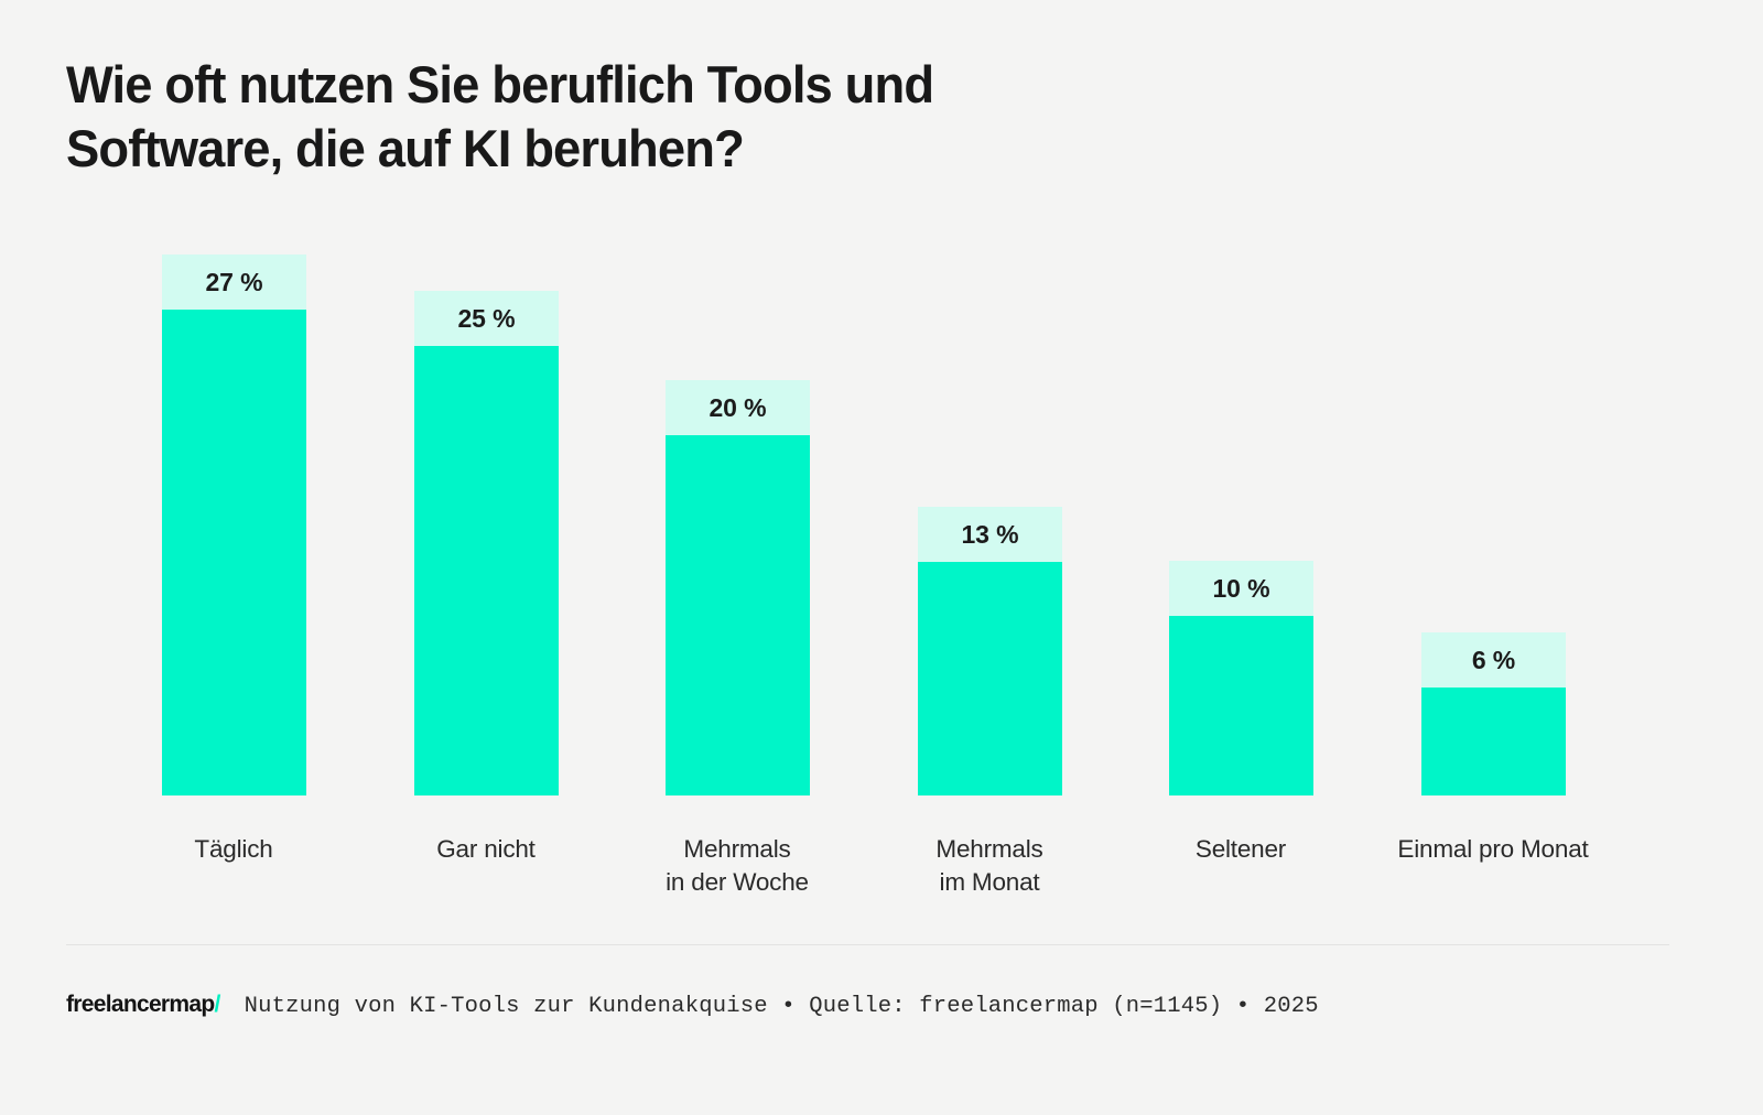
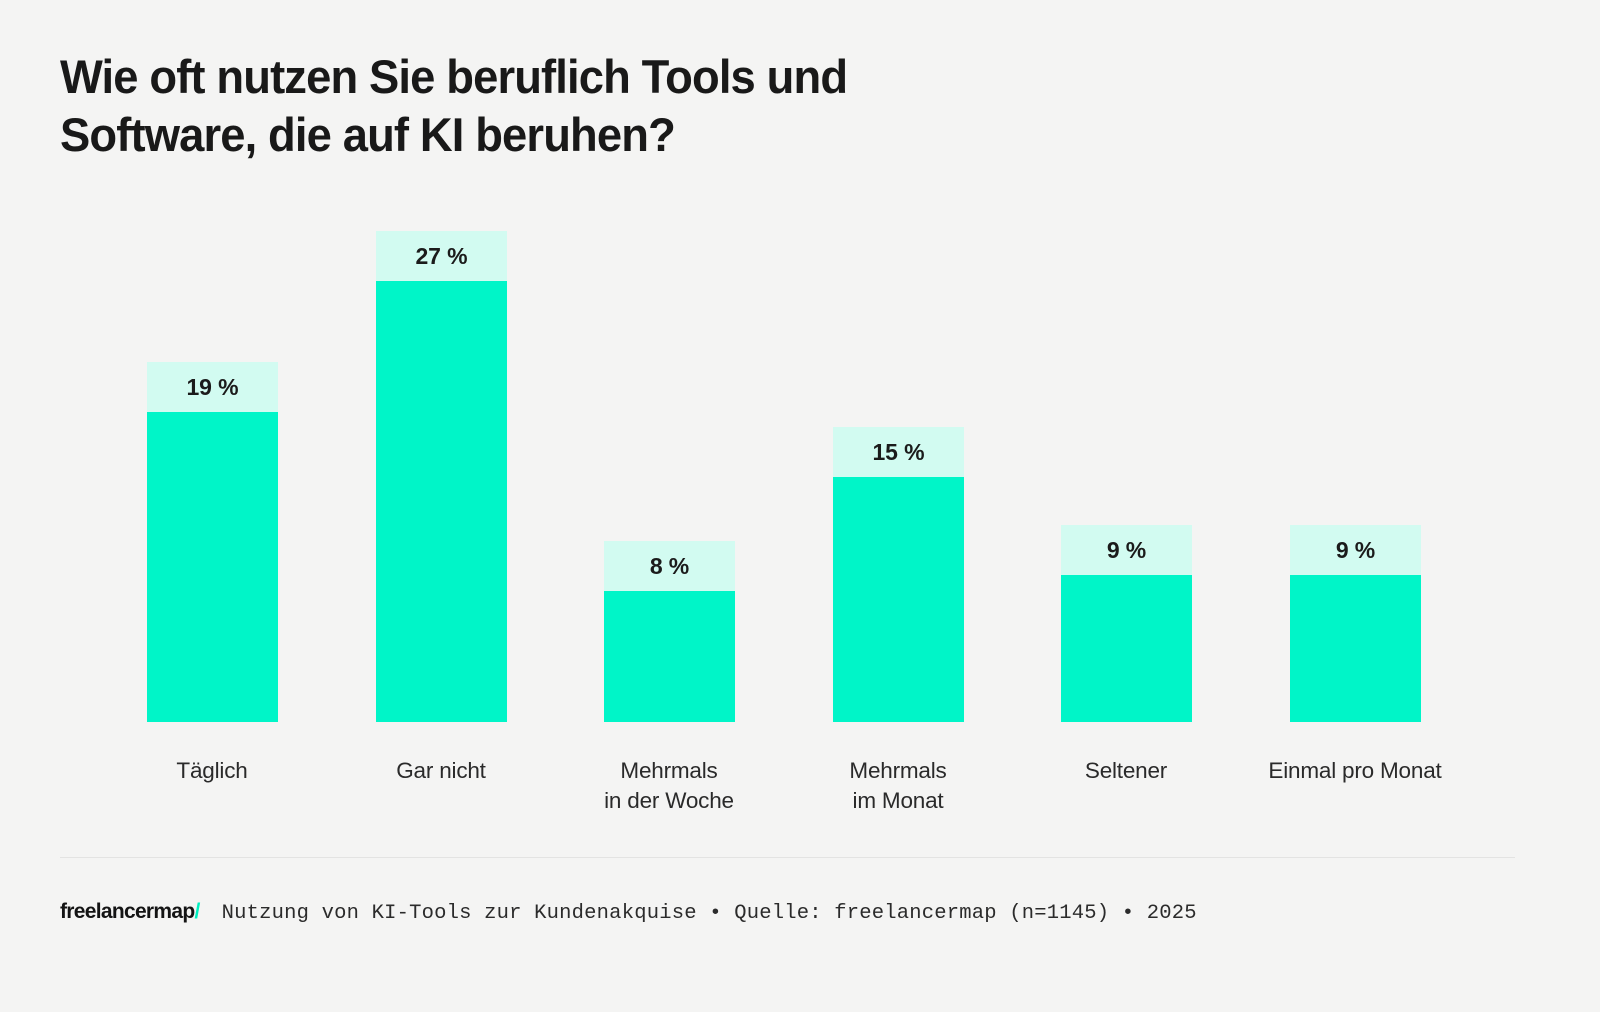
Täglich: 27 -> 19
Gar nicht: 25 -> 27
Mehrmals in der Woche: 20 -> 8
Mehrmals im Monat: 13 -> 15
Seltener: 10 -> 9
Einmal pro Monat: 6 -> 9
